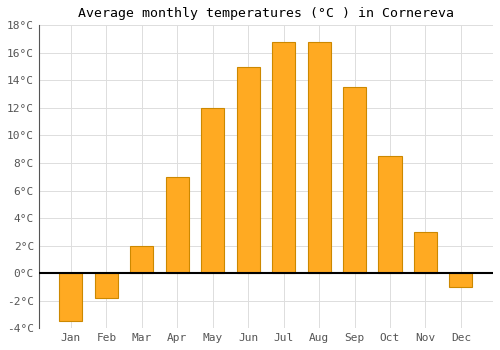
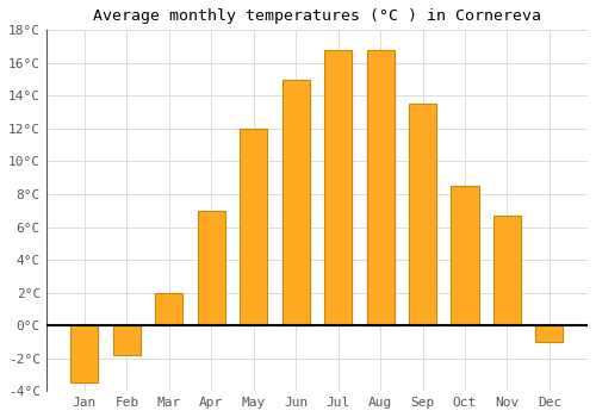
Nov: 3.0°C -> 6.7°C
